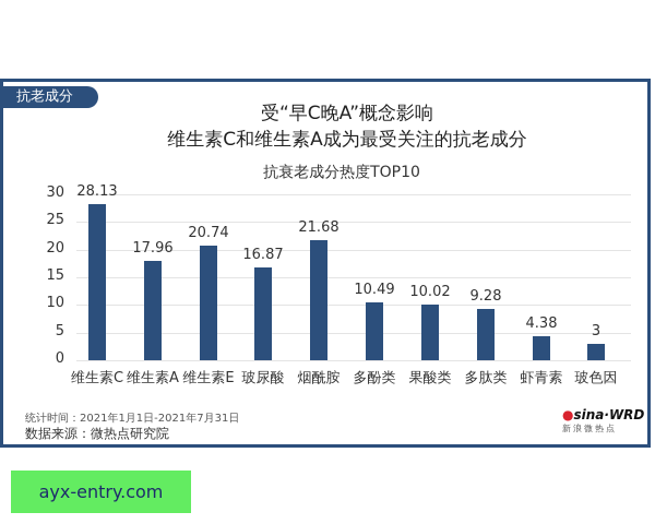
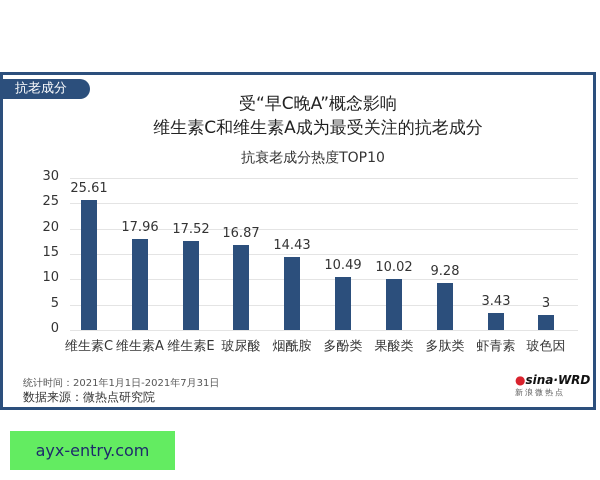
维生素C: 28.13 -> 25.61
维生素E: 20.74 -> 17.52
烟酰胺: 21.68 -> 14.43
虾青素: 4.38 -> 3.43
